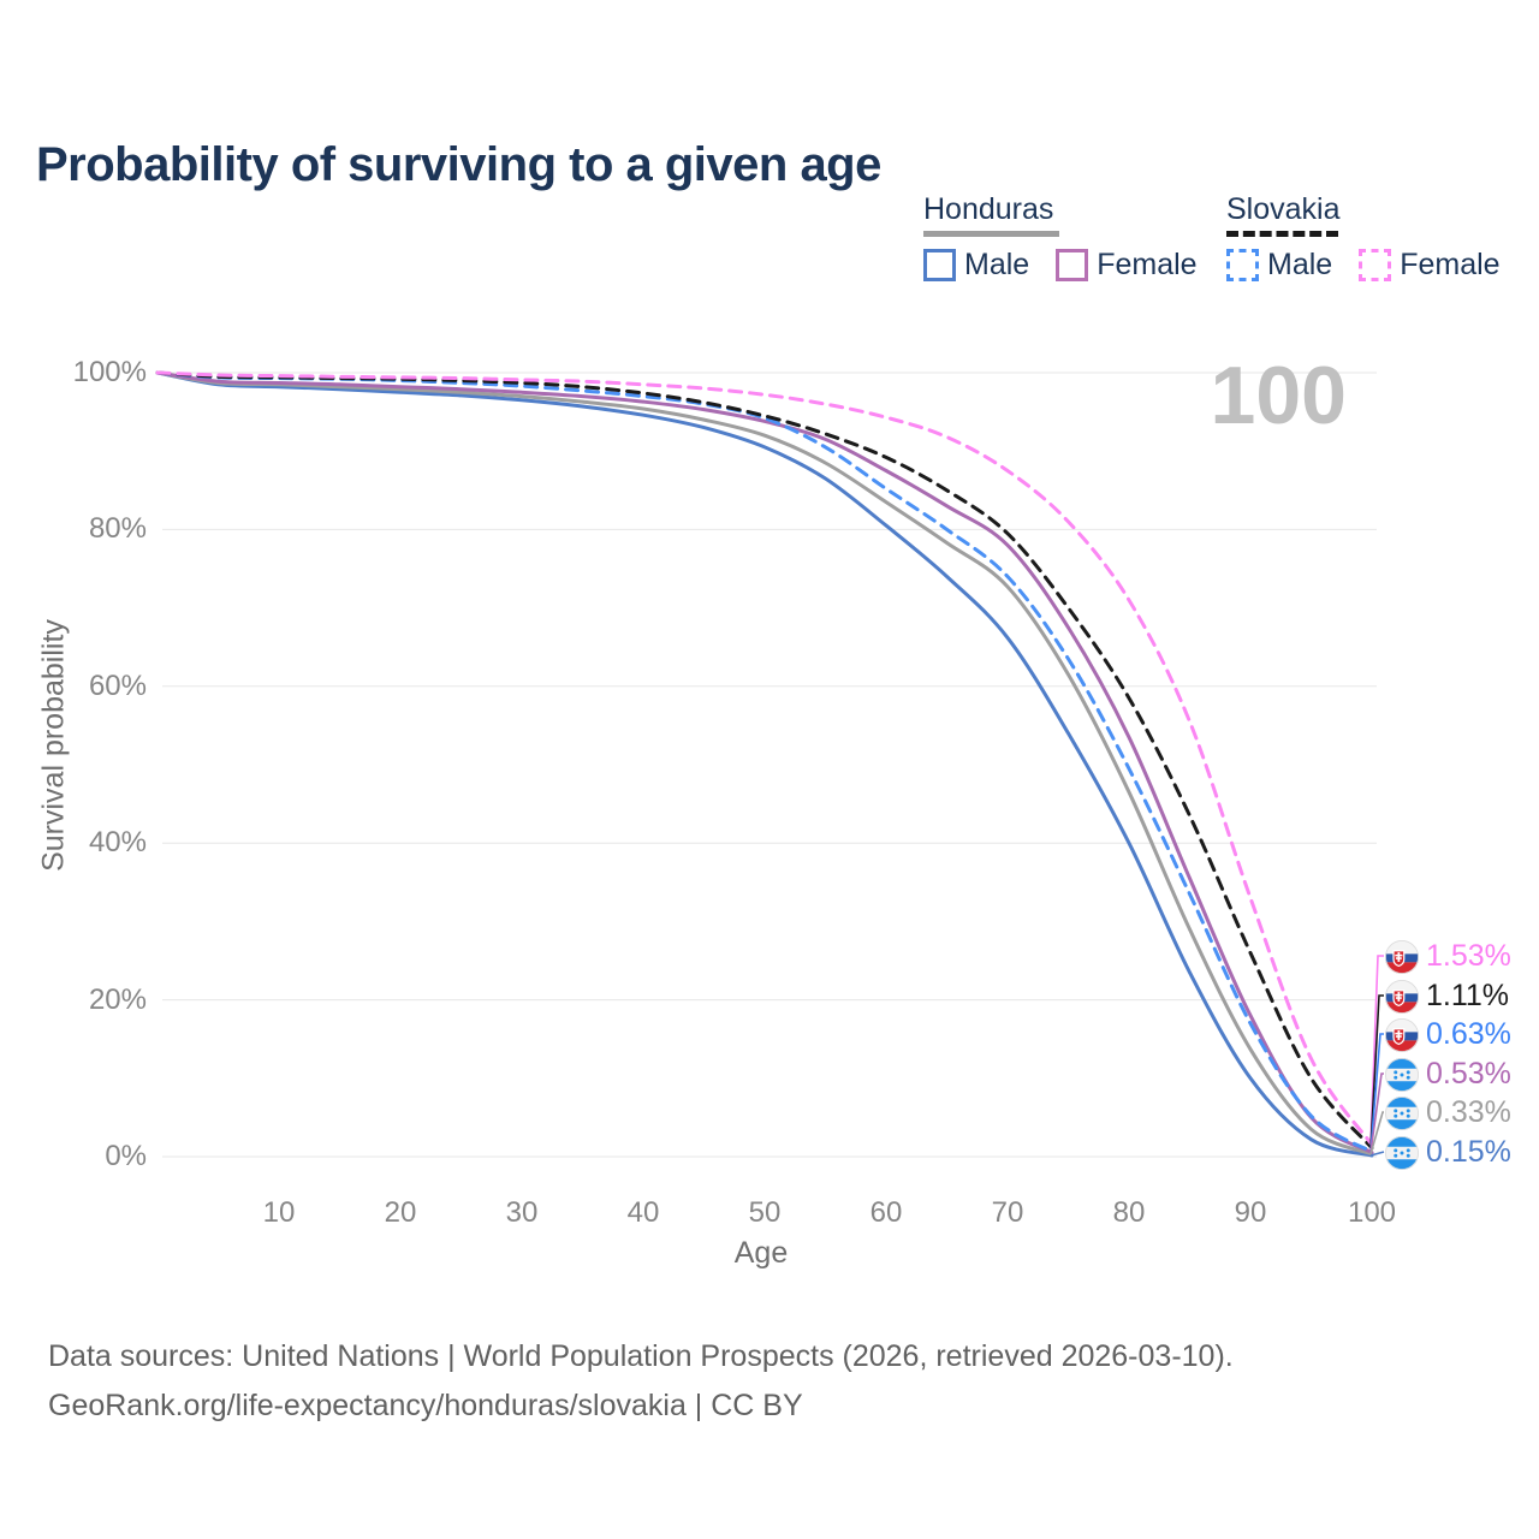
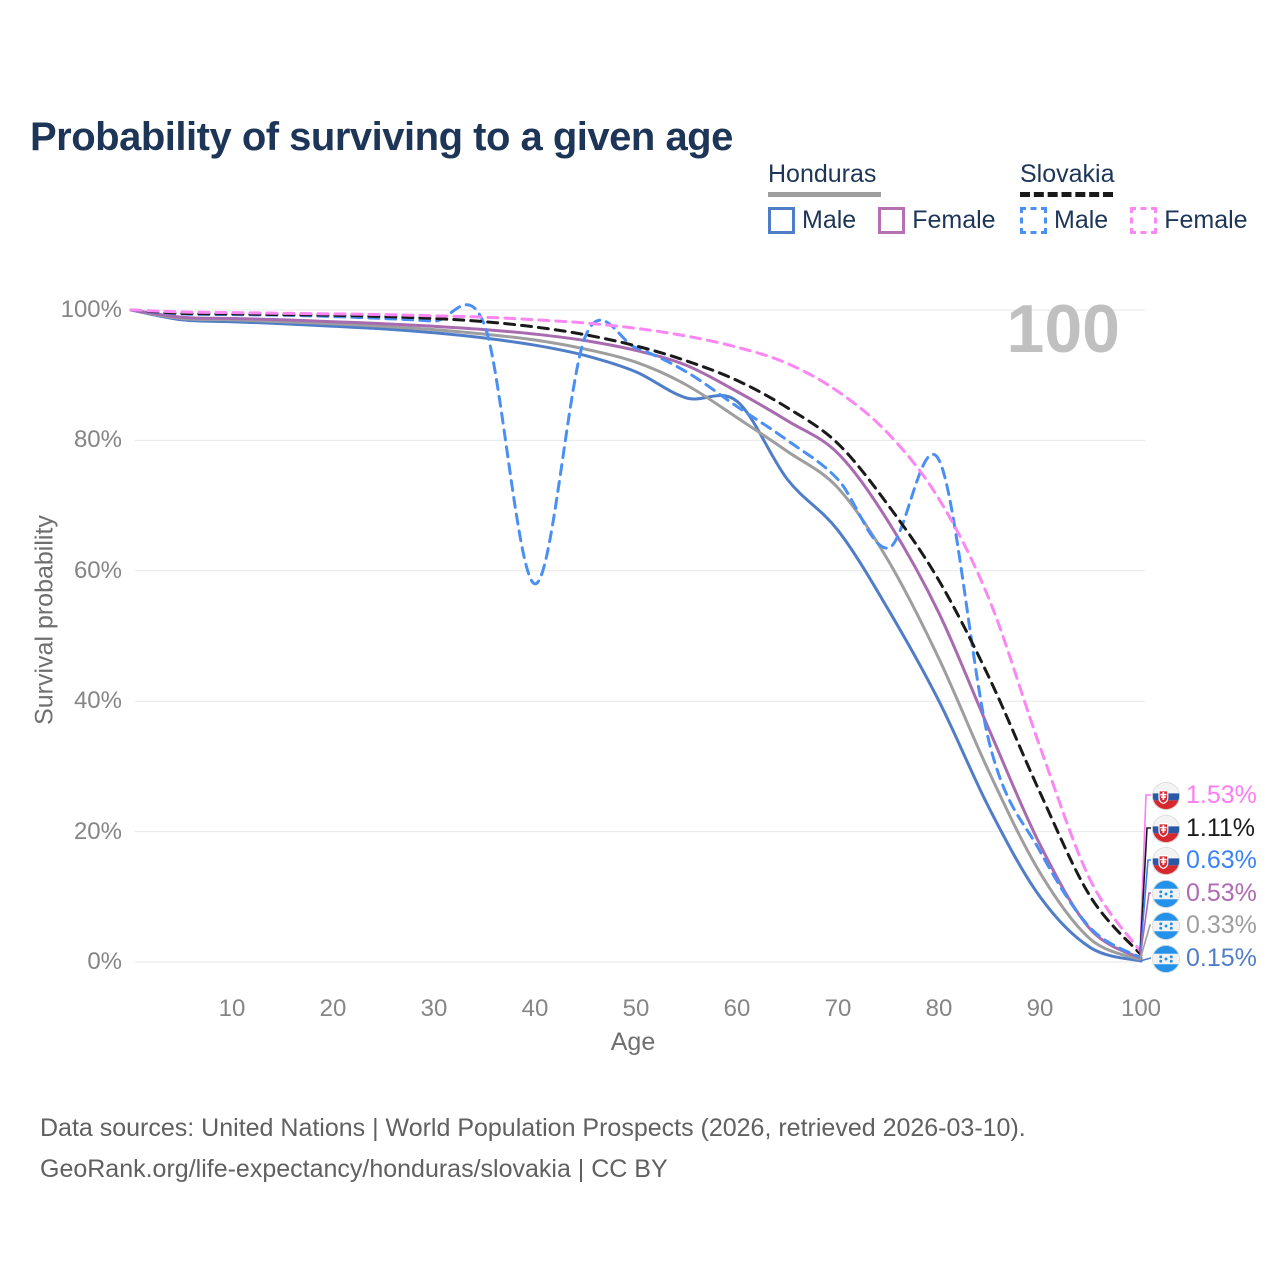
Slovakia Male/40: 97% -> 58%
Honduras Male/60: 80% -> 86%
Slovakia Male/80: 50% -> 77%
